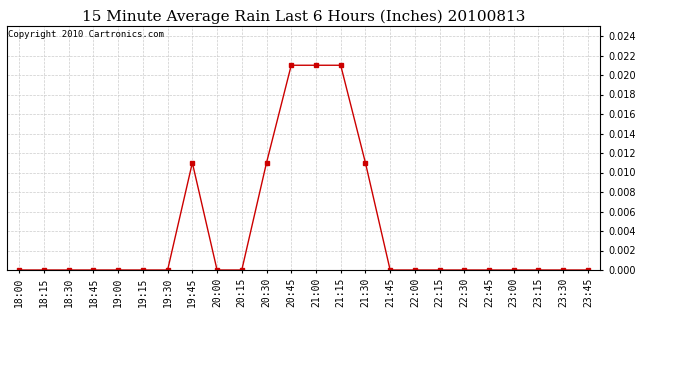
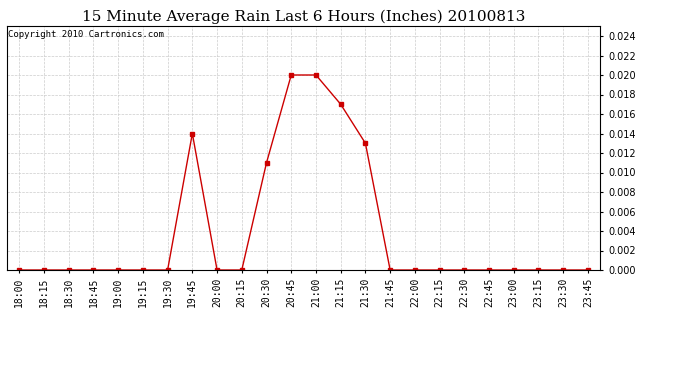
19:45: 0.011 -> 0.014
20:45: 0.021 -> 0.020
21:00: 0.021 -> 0.020
21:15: 0.021 -> 0.017
21:30: 0.011 -> 0.013
